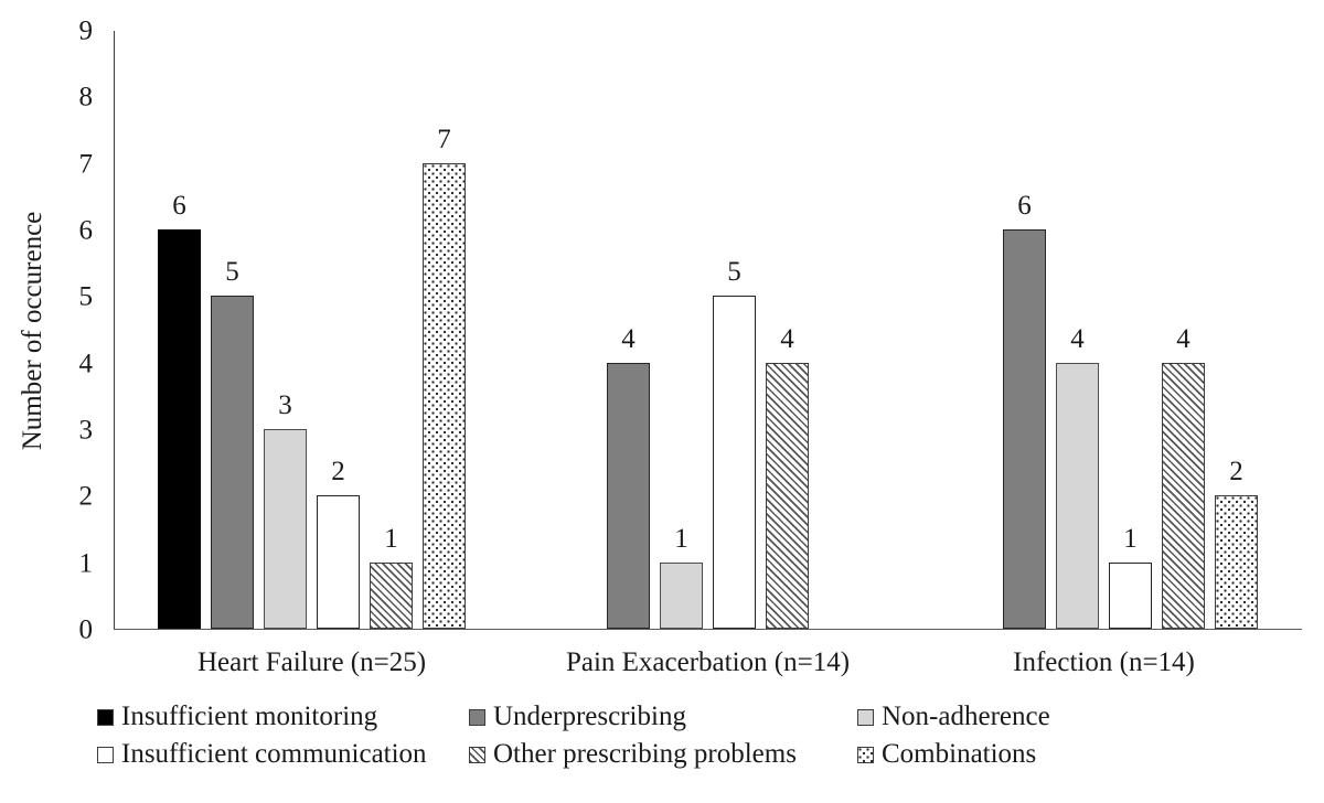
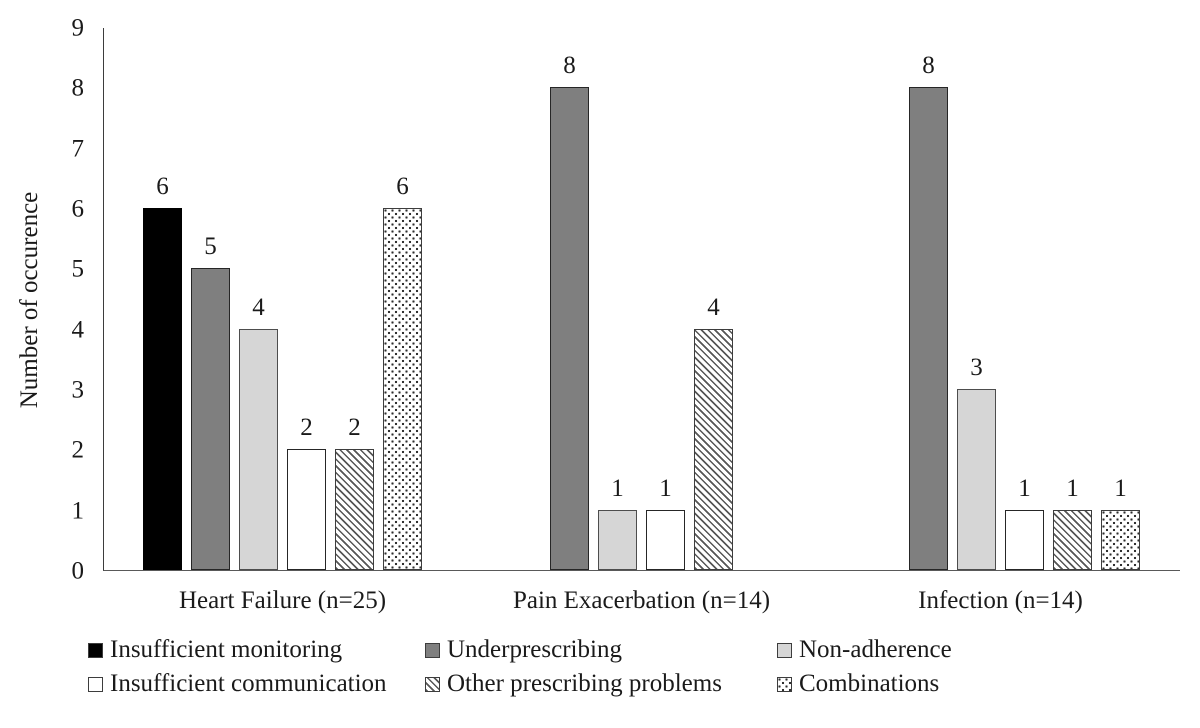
Non-adherence/Heart Failure (n=25): 3 -> 4
Other prescribing problems/Heart Failure (n=25): 1 -> 2
Combinations/Heart Failure (n=25): 7 -> 6
Underprescribing/Pain Exacerbation (n=14): 4 -> 8
Insufficient communication/Pain Exacerbation (n=14): 5 -> 1
Underprescribing/Infection (n=14): 6 -> 8
Non-adherence/Infection (n=14): 4 -> 3
Other prescribing problems/Infection (n=14): 4 -> 1
Combinations/Infection (n=14): 2 -> 1
